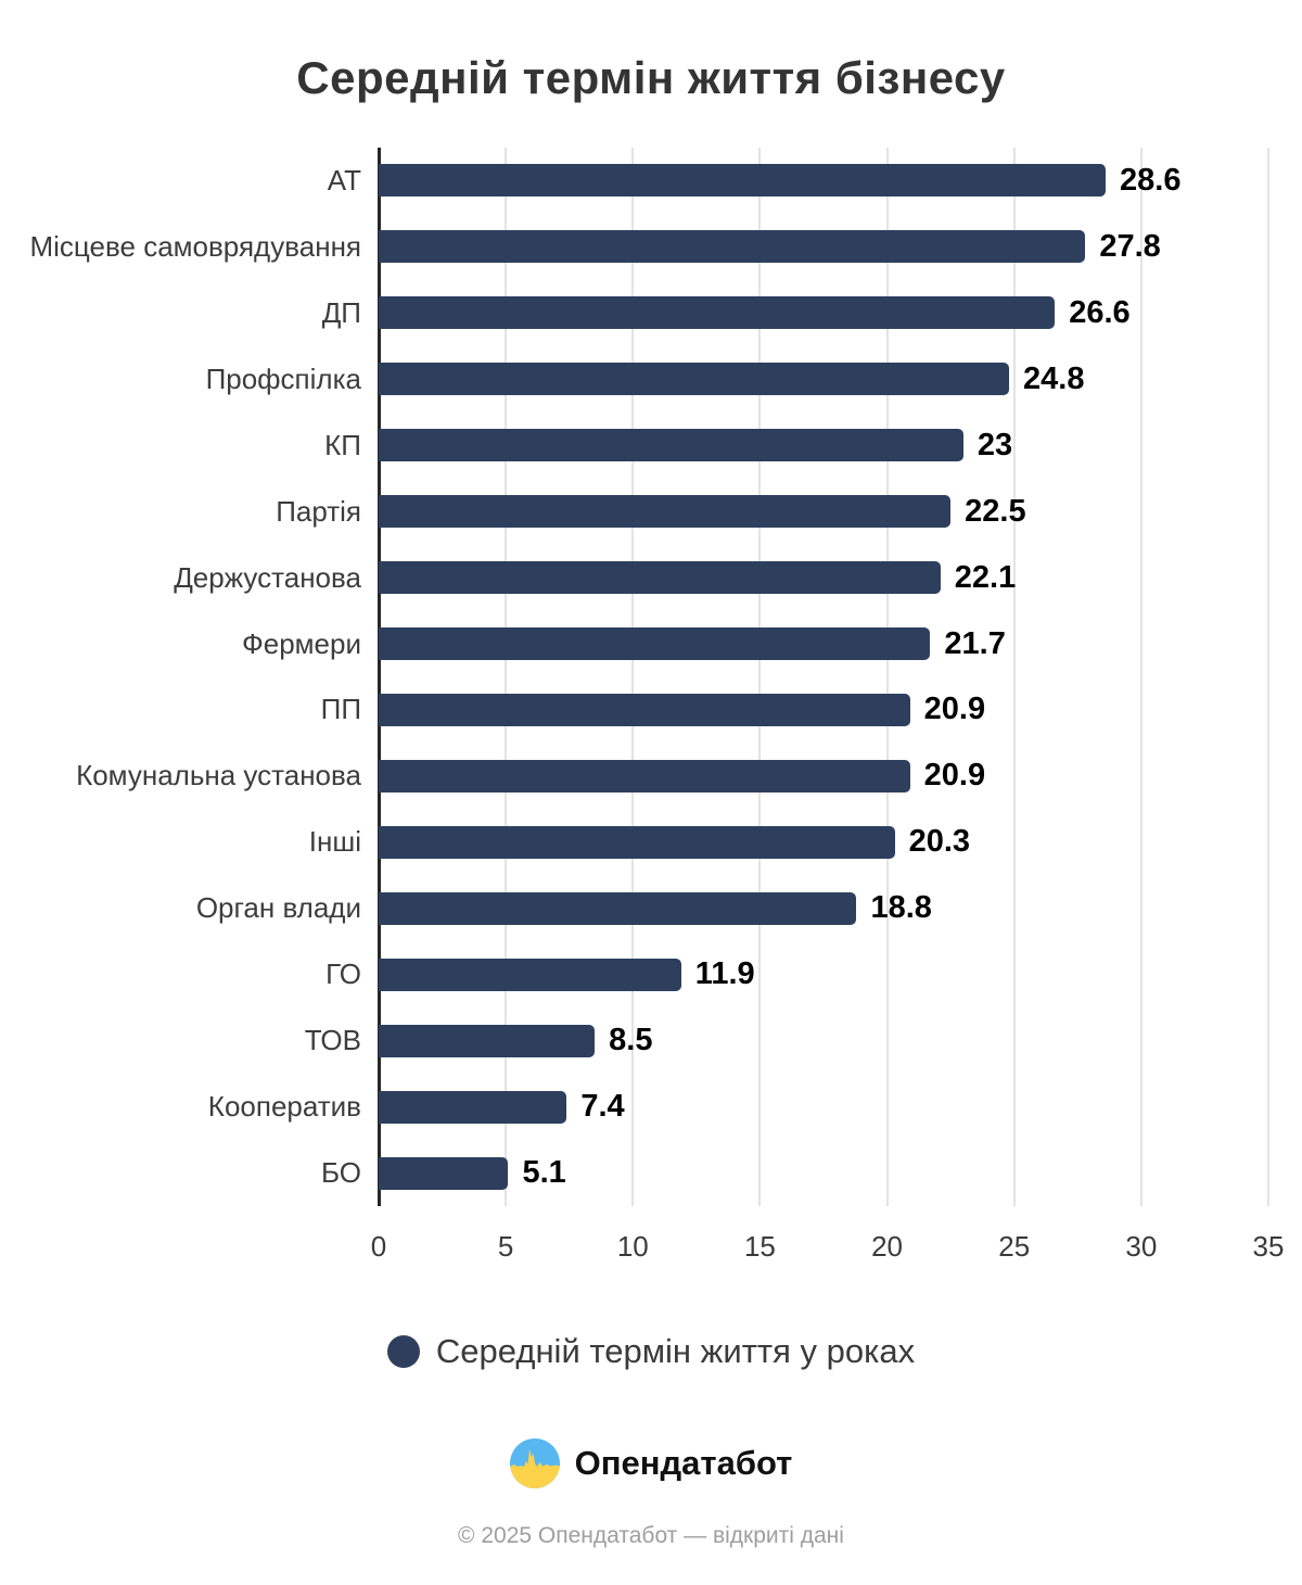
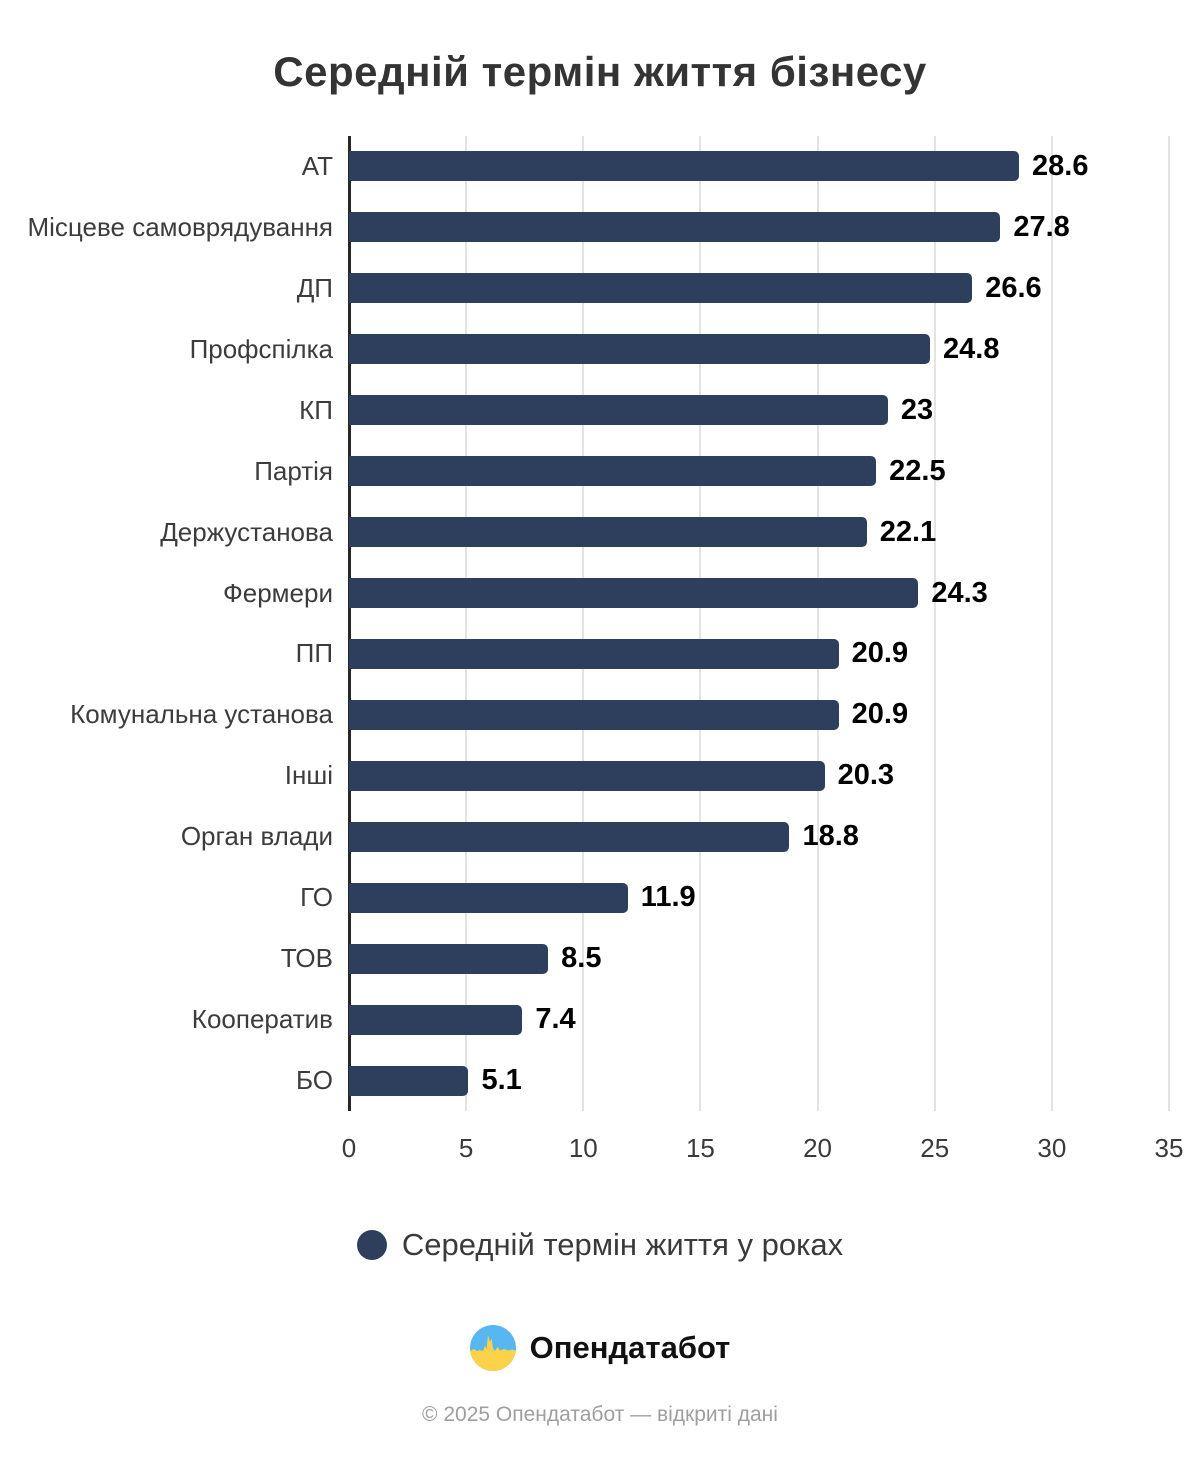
Фермери: 21.7 -> 24.3
